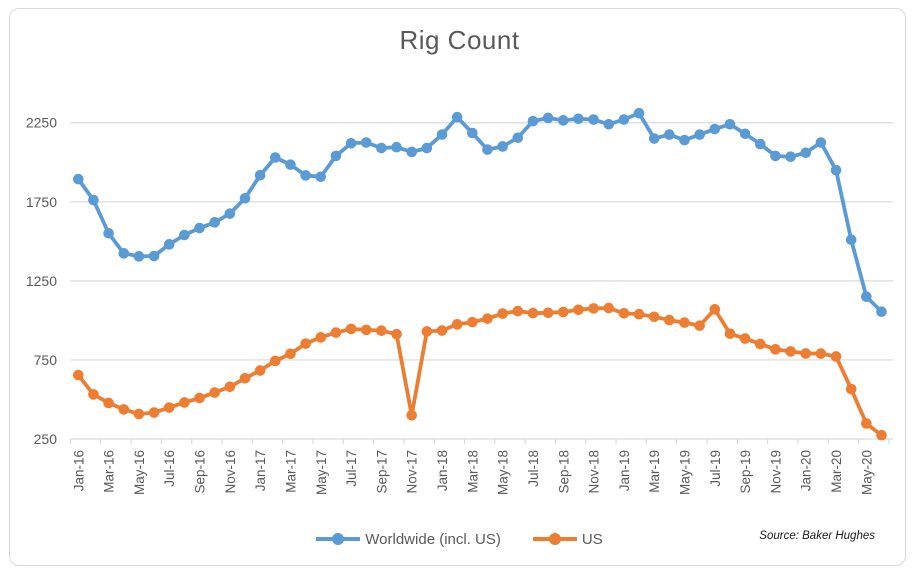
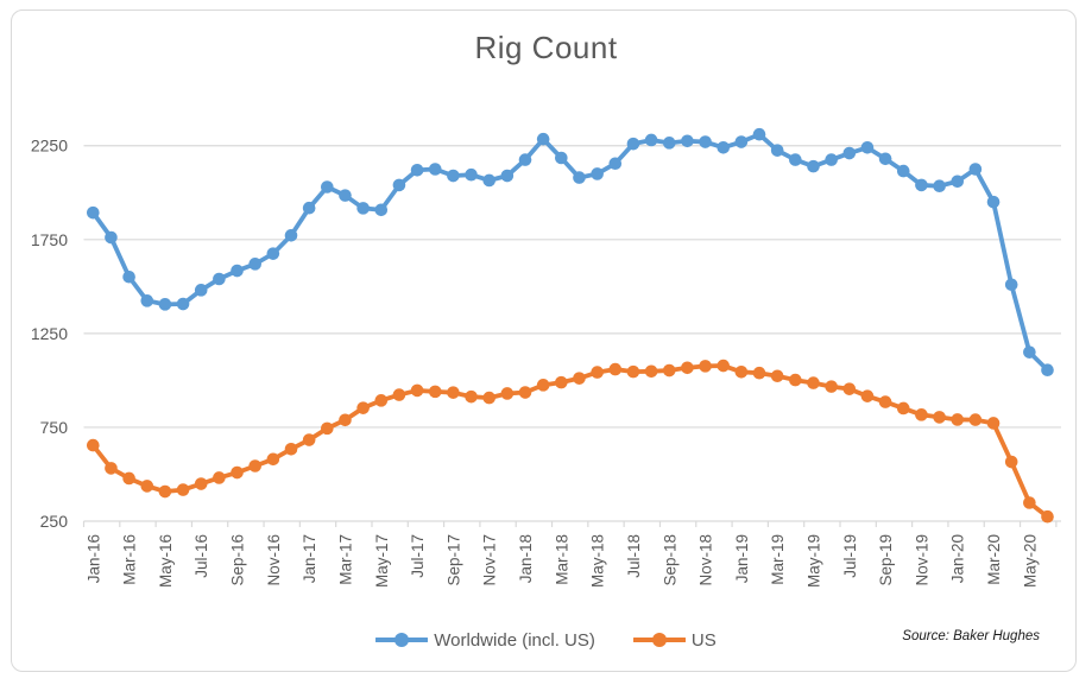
US/Nov-17: 400 -> 910
Worldwide (incl. US)/Mar-19: 2150 -> 2220
US/Jul-19: 1070 -> 950
